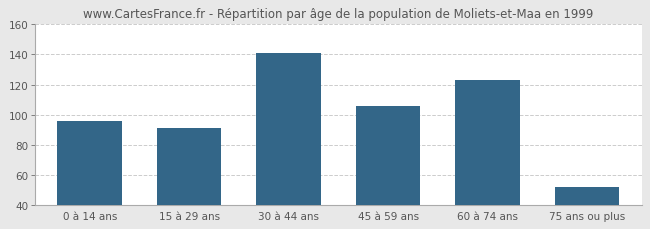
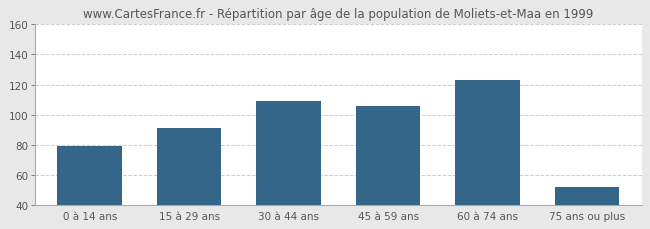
0 à 14 ans: 96 -> 79
30 à 44 ans: 141 -> 109
